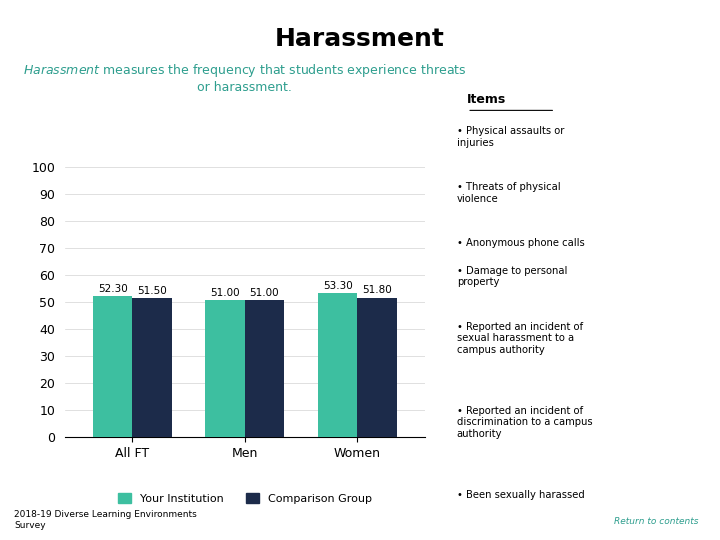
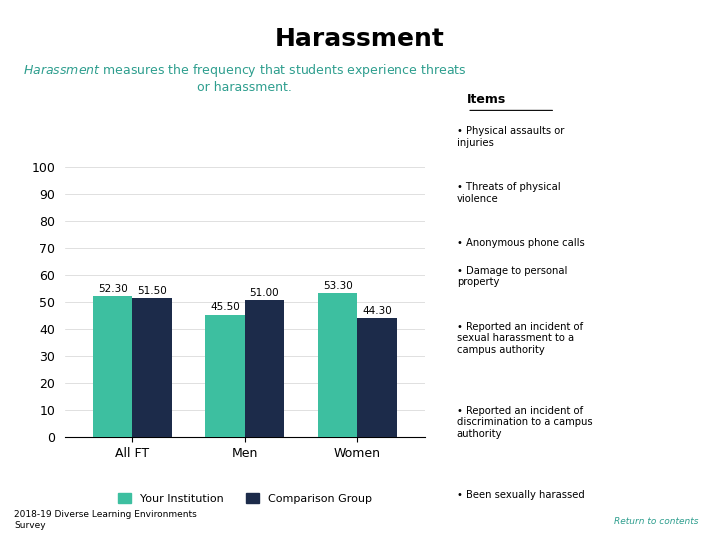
Your Institution/Men: 51.00 -> 45.50
Comparison Group/Women: 51.80 -> 44.30
